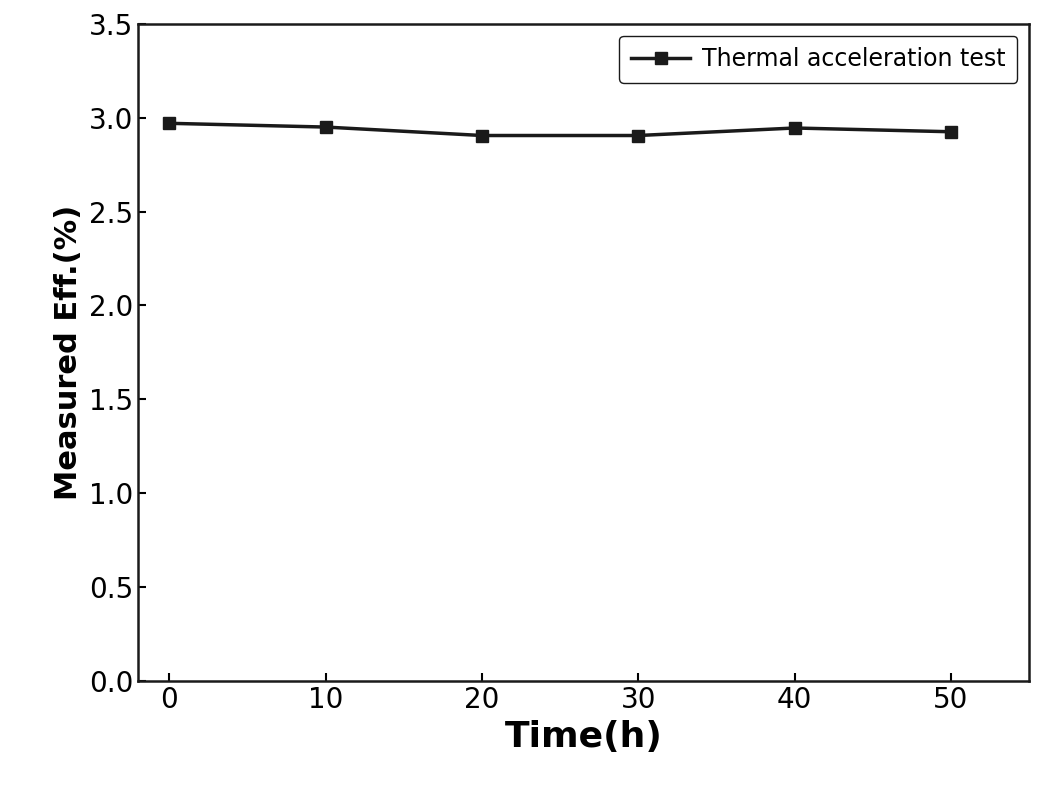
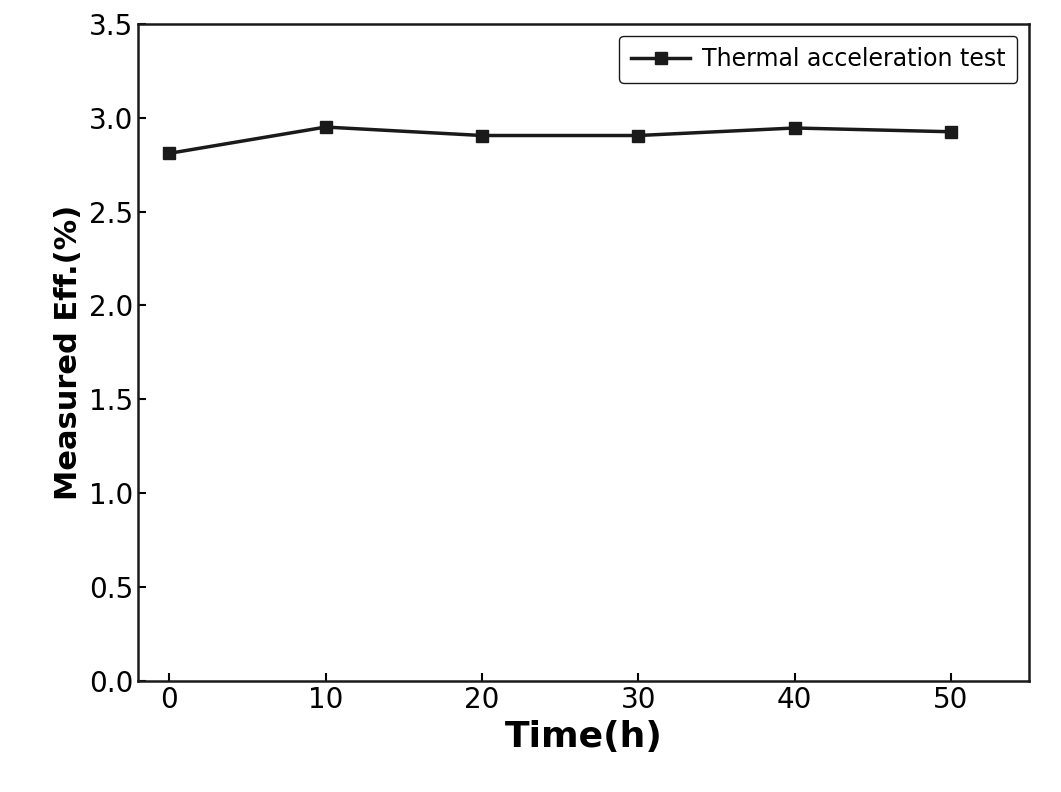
0: 2.97 -> 2.81
